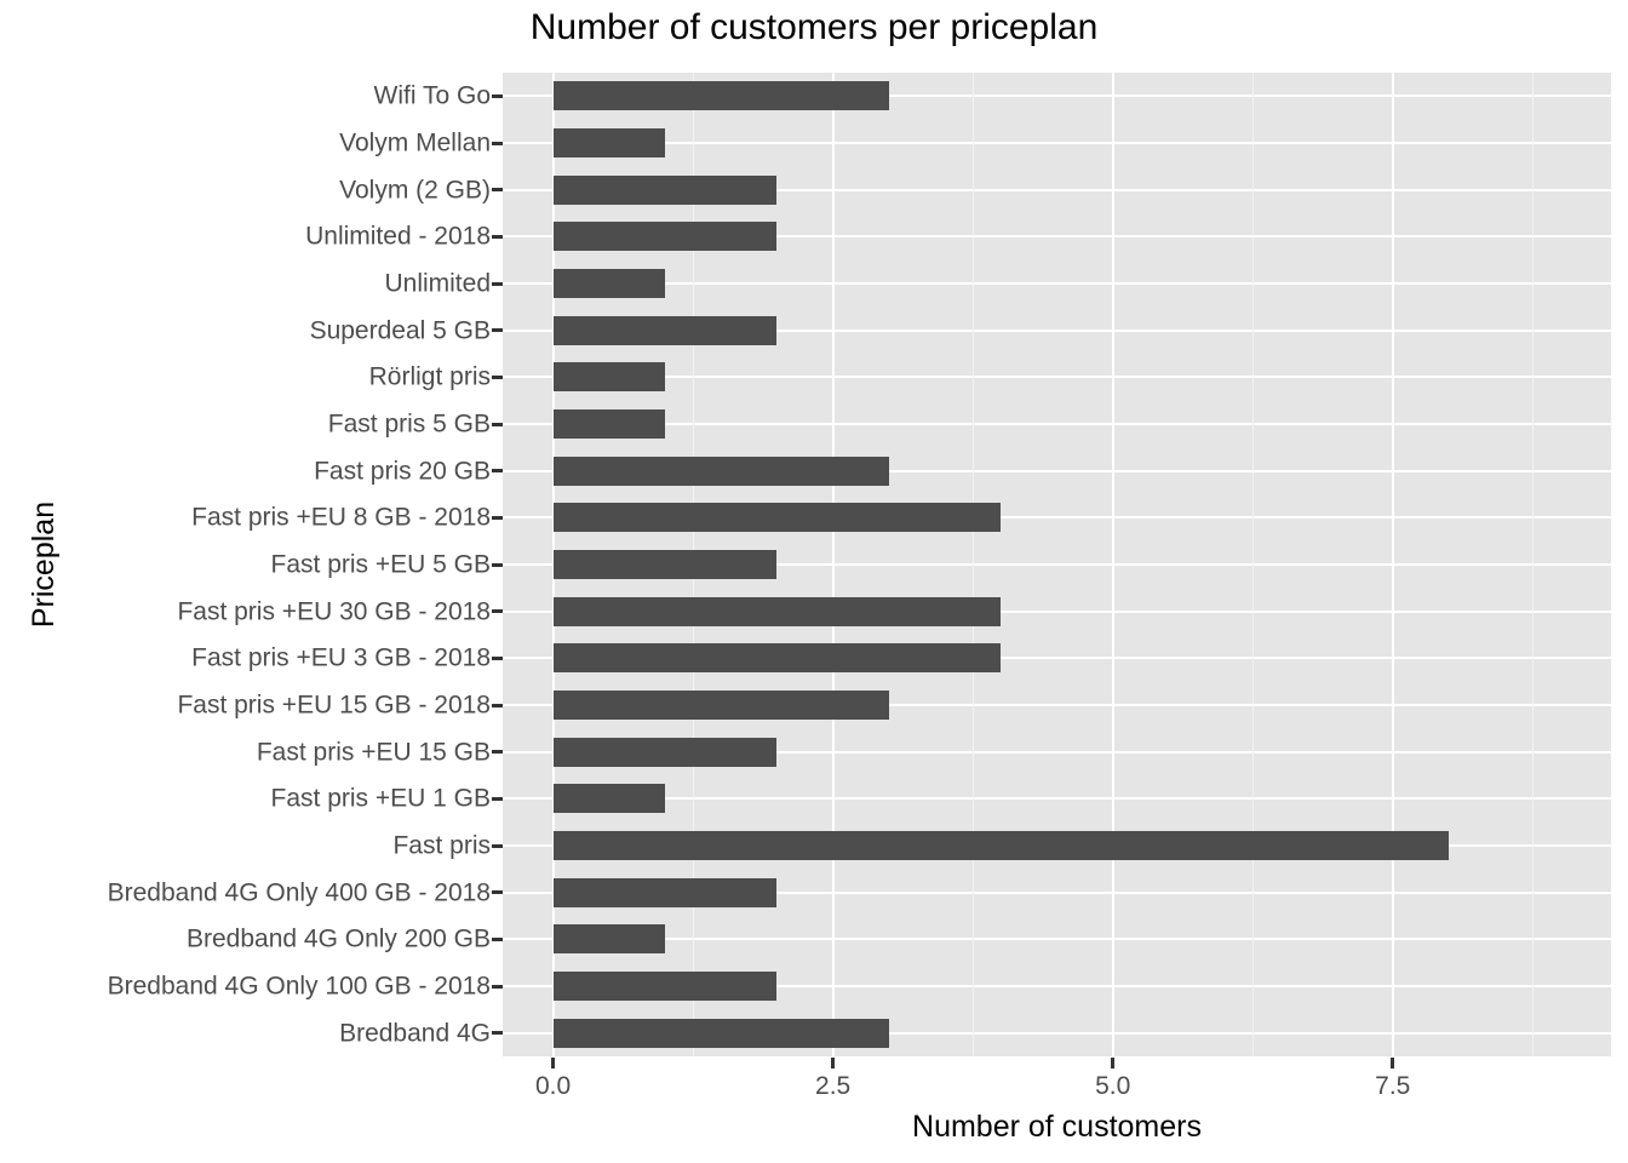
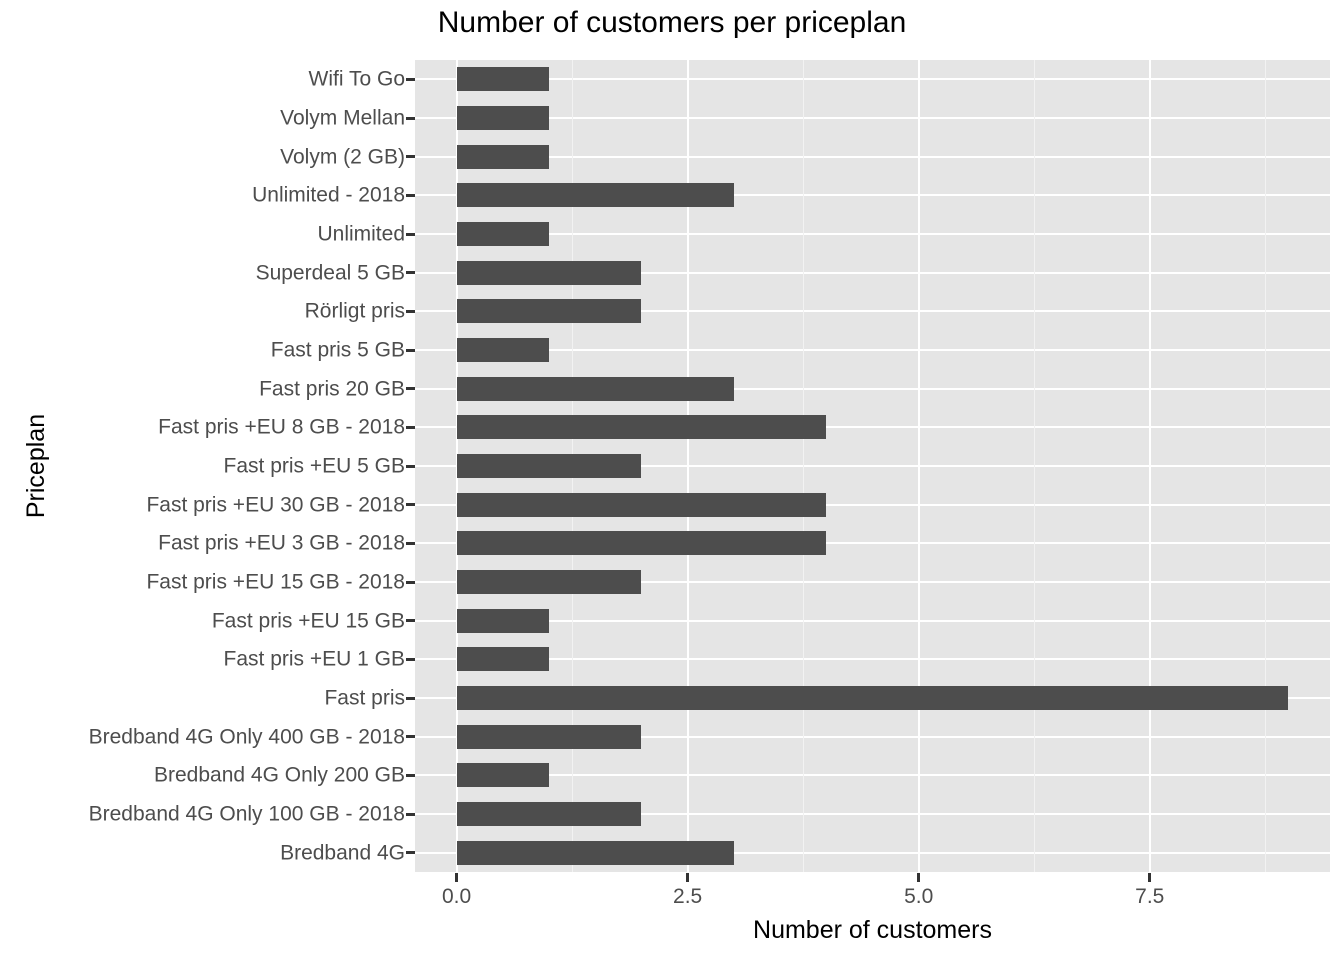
Wifi To Go: 3 -> 1
Volym (2 GB): 2 -> 1
Unlimited - 2018: 2 -> 3
Rörligt pris: 1 -> 2
Fast pris +EU 15 GB - 2018: 3 -> 2
Fast pris +EU 15 GB: 2 -> 1
Fast pris: 8 -> 9
